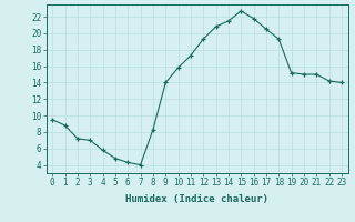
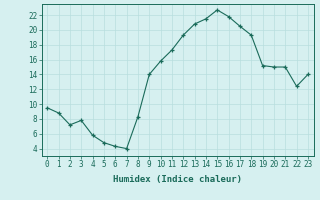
3: 7.0 -> 7.8
22: 14.2 -> 12.4
